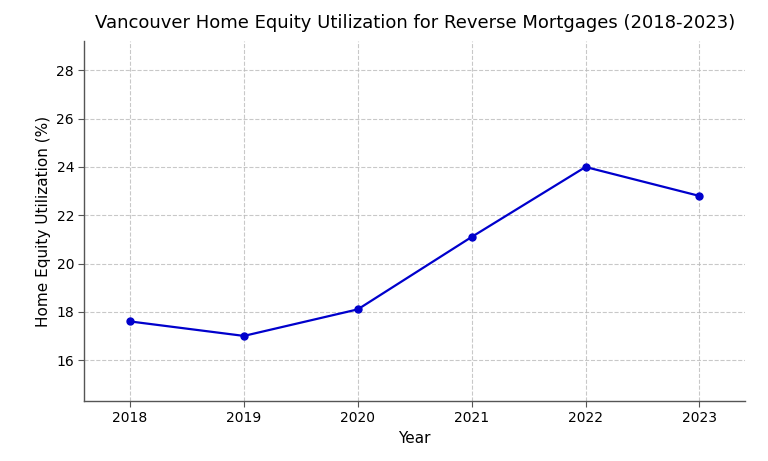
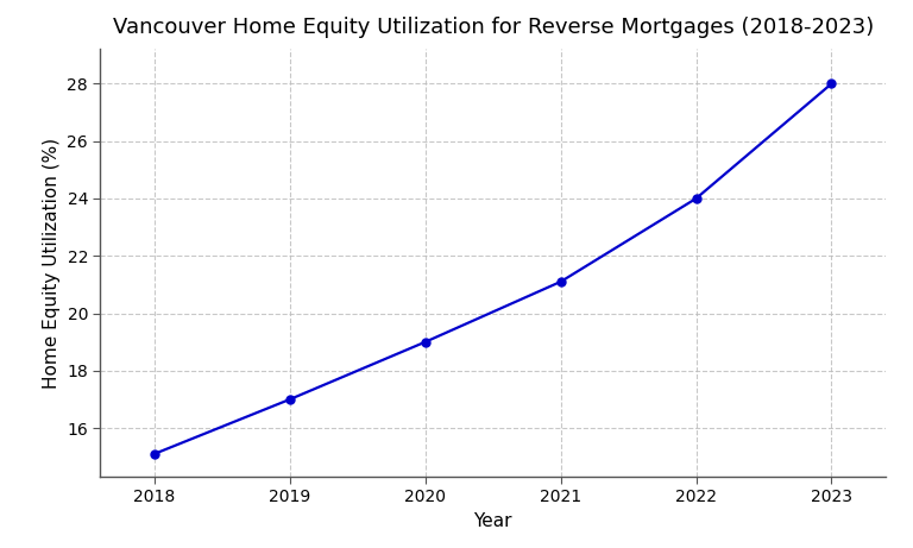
2018: 17.6 -> 15.1
2020: 18.1 -> 19.0
2023: 22.8 -> 28.0
